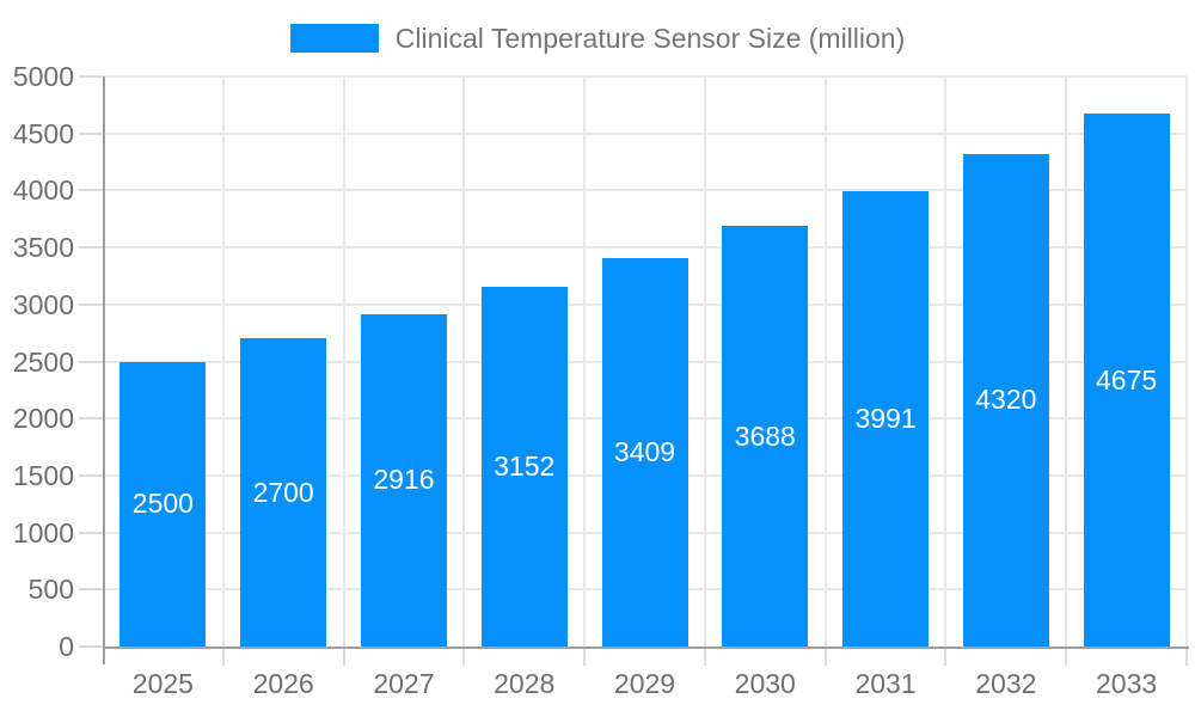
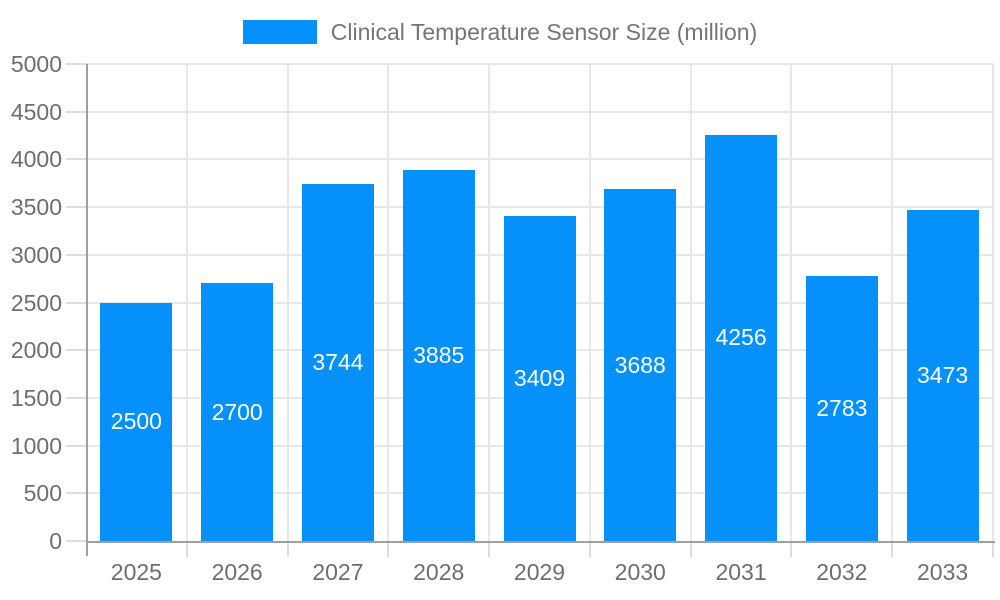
2027: 2916 -> 3744
2028: 3152 -> 3885
2031: 3991 -> 4256
2032: 4320 -> 2783
2033: 4675 -> 3473
